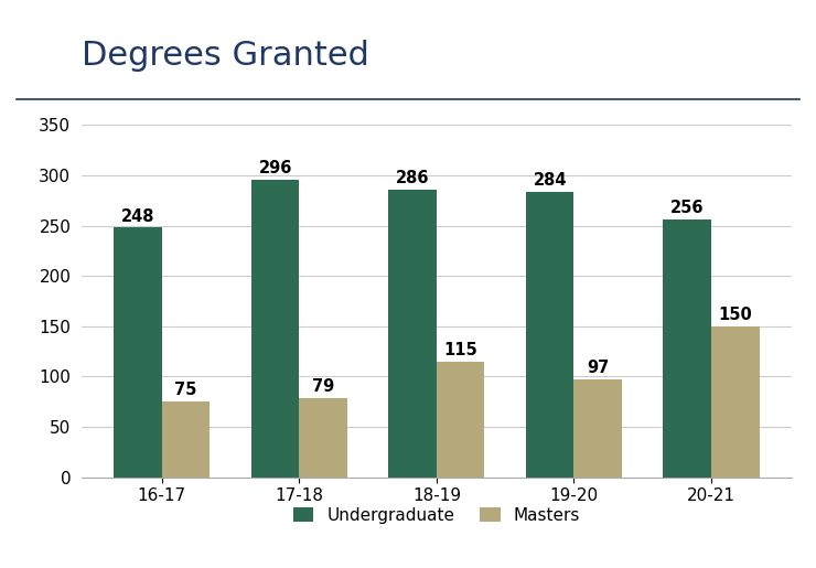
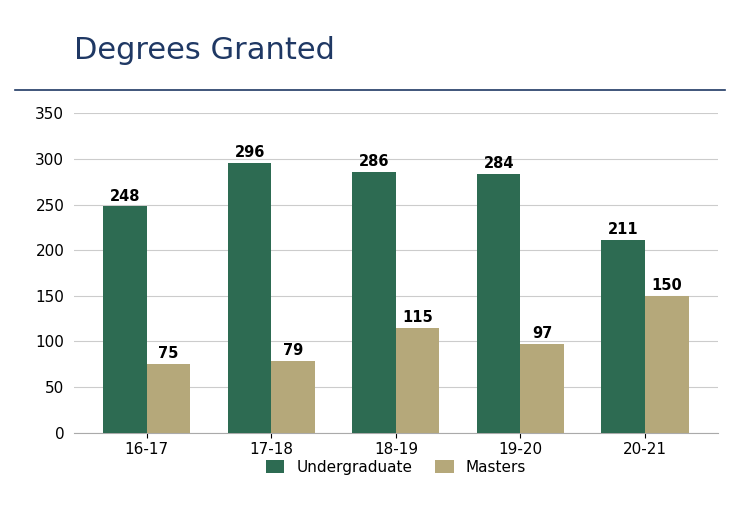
Undergraduate/20-21: 256 -> 211
